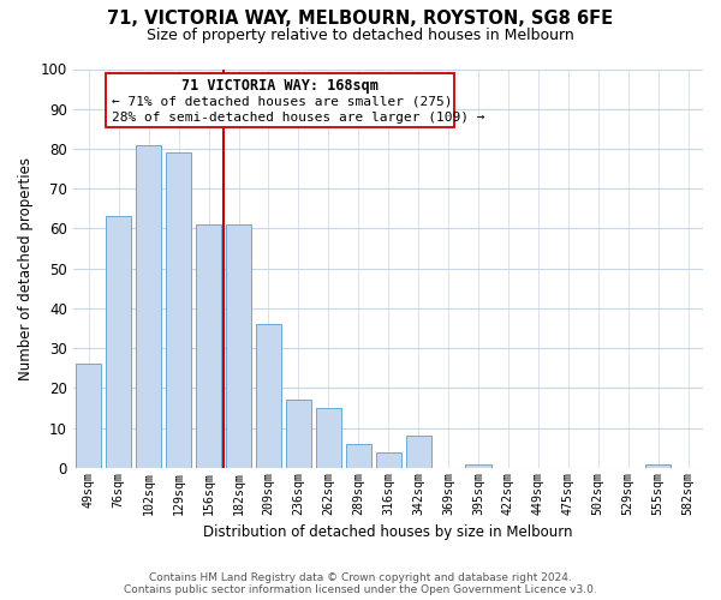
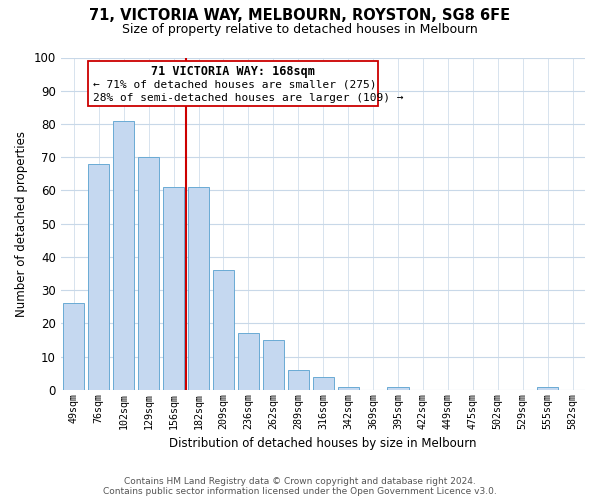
76sqm: 63 -> 68
129sqm: 79 -> 70
342sqm: 8 -> 1
